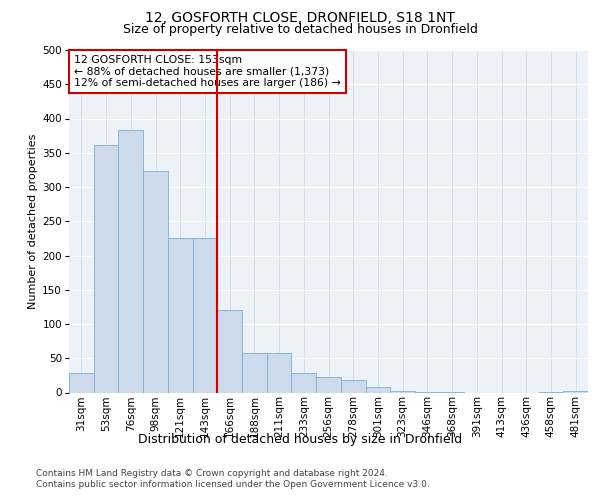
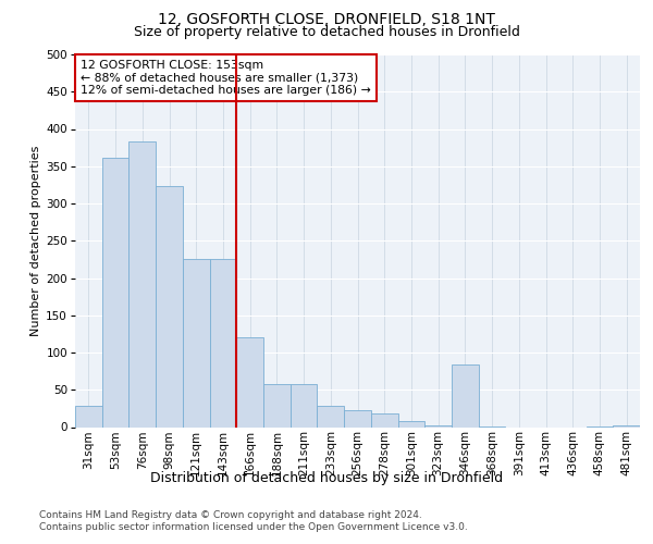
346sqm: 1 -> 84
